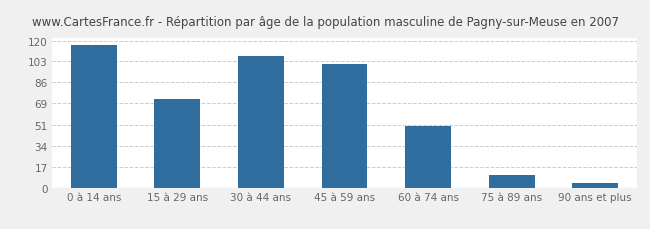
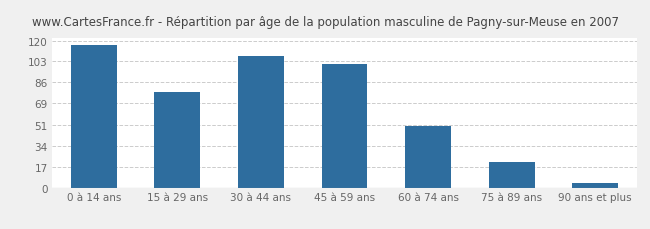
15 à 29 ans: 72 -> 78
75 à 89 ans: 10 -> 21
